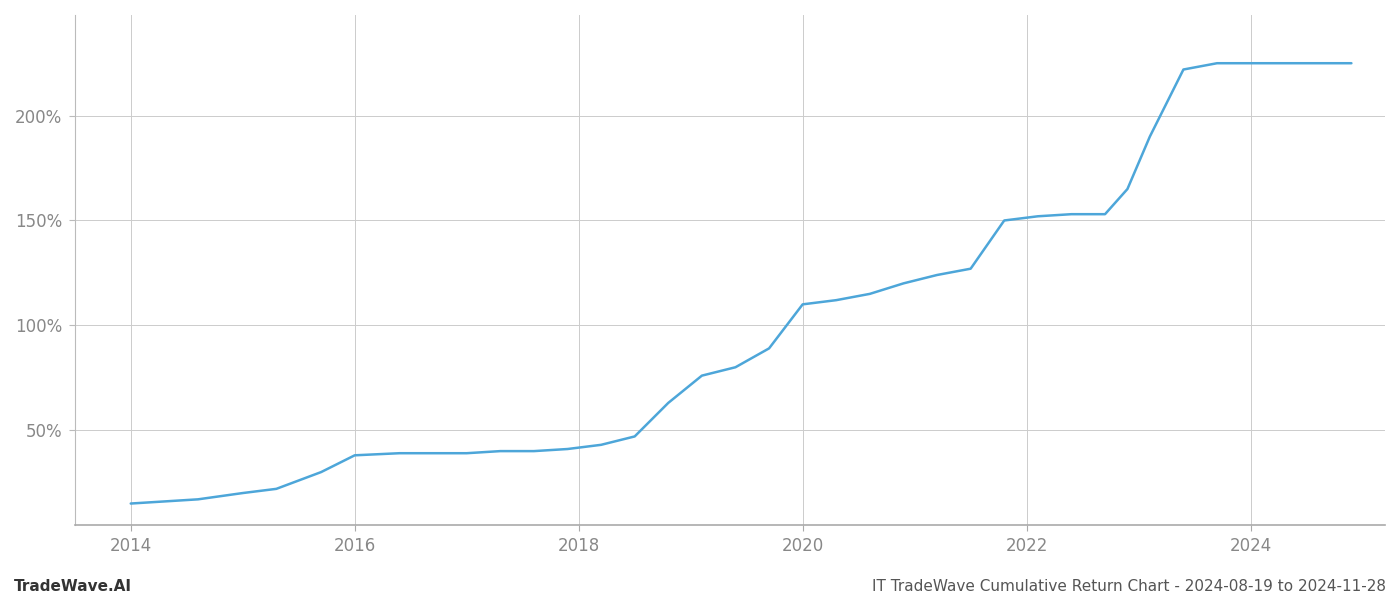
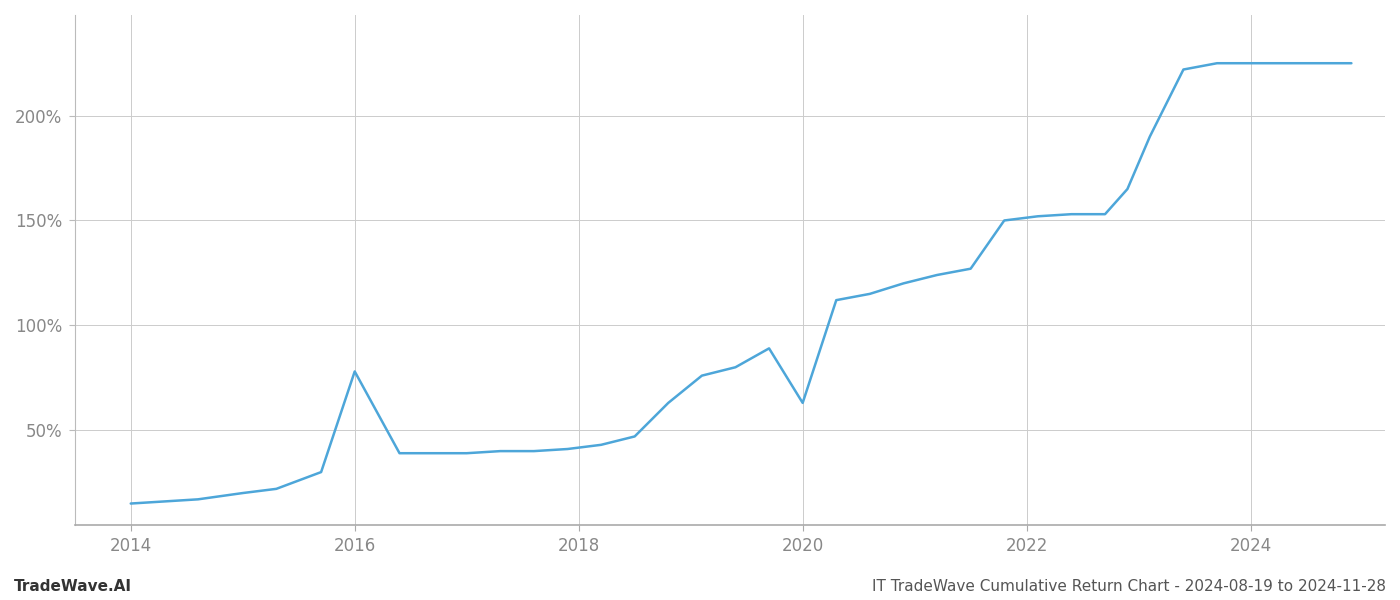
2016: 38% -> 78%
2020: 110% -> 63%
